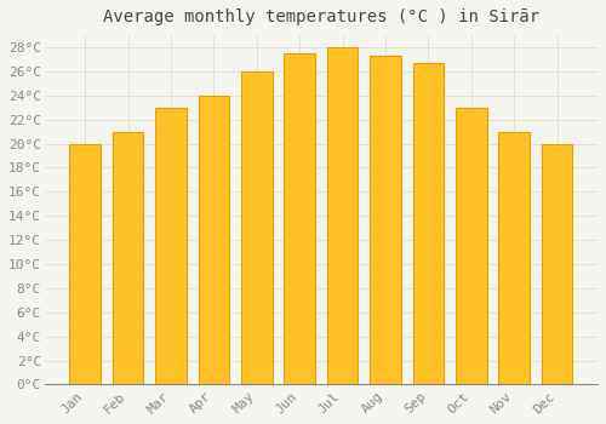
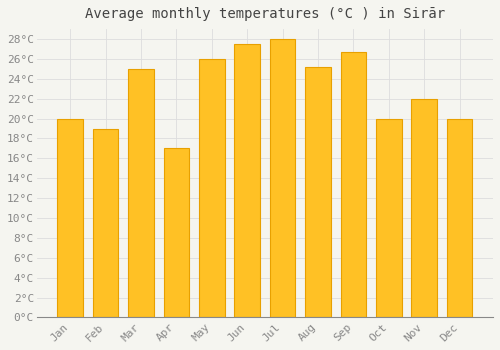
Feb: 21.0°C -> 19.0°C
Mar: 23.0°C -> 25.0°C
Apr: 24.0°C -> 17.0°C
Aug: 27.3°C -> 25.2°C
Oct: 23.0°C -> 20.0°C
Nov: 21.0°C -> 22.0°C
